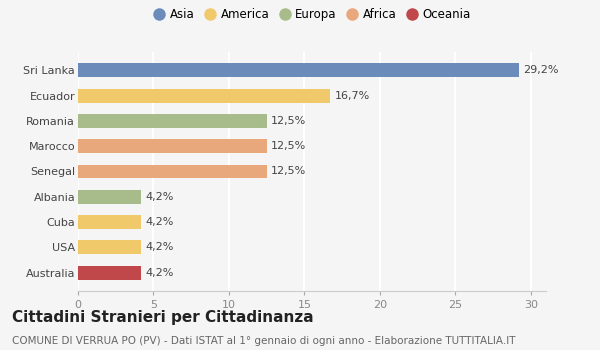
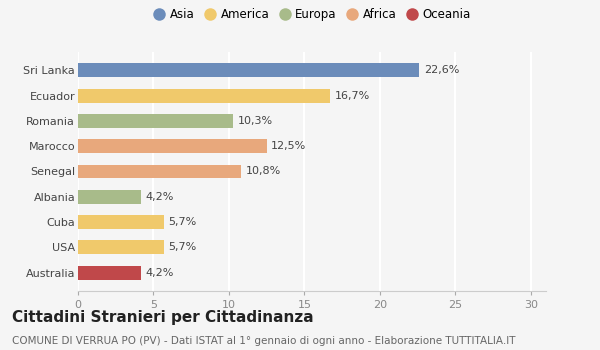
Sri Lanka: 29,2% -> 22,6%
Romania: 12,5% -> 10,3%
Senegal: 12,5% -> 10,8%
Cuba: 4,2% -> 5,7%
USA: 4,2% -> 5,7%
